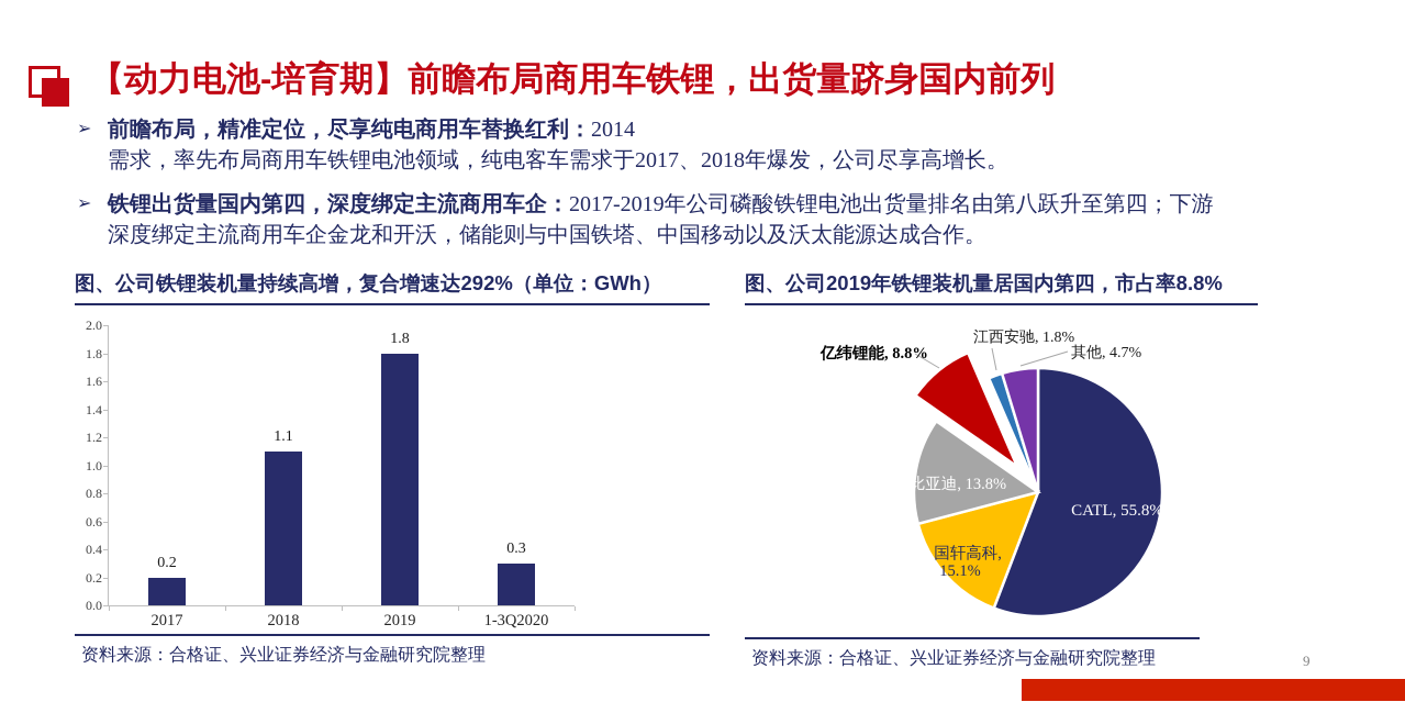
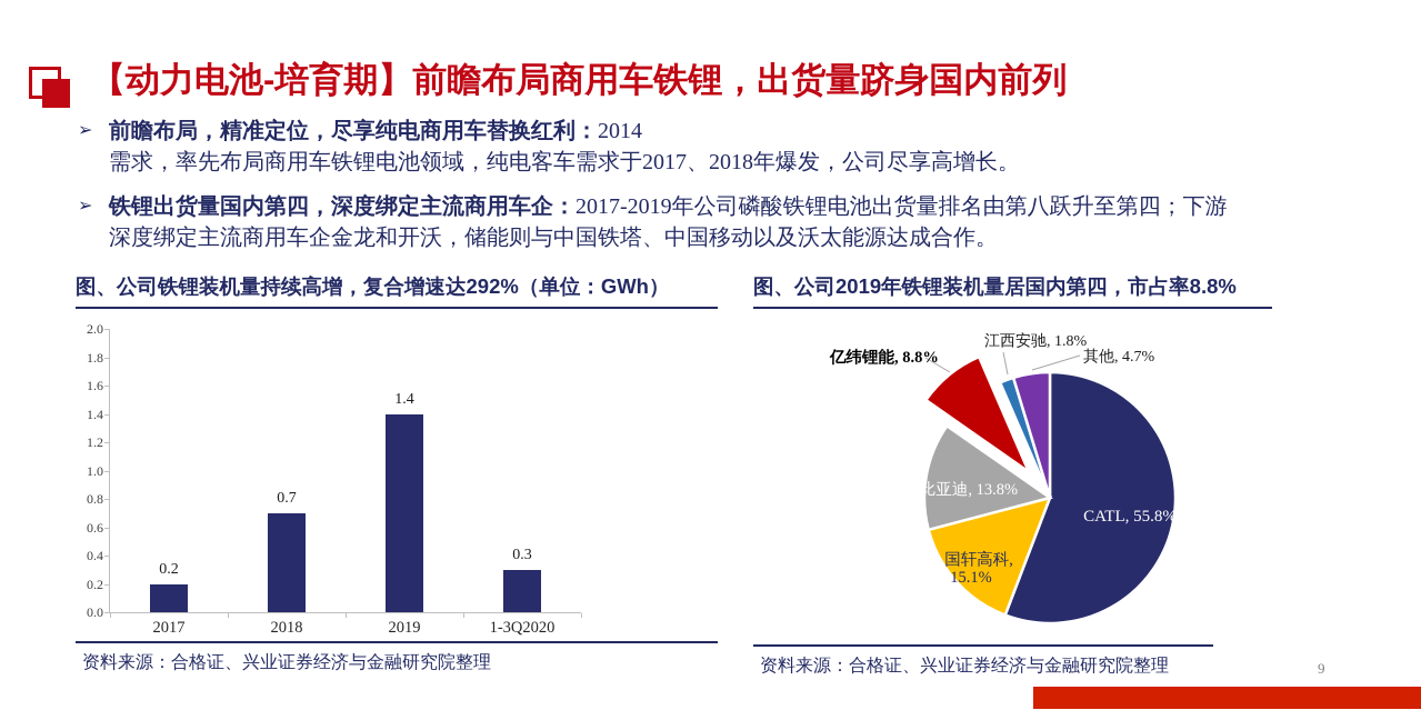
图、公司铁锂装机量持续高增，复合增速达292%（单位：GWh）/2018: 1.1 -> 0.7
图、公司铁锂装机量持续高增，复合增速达292%（单位：GWh）/2019: 1.8 -> 1.4
